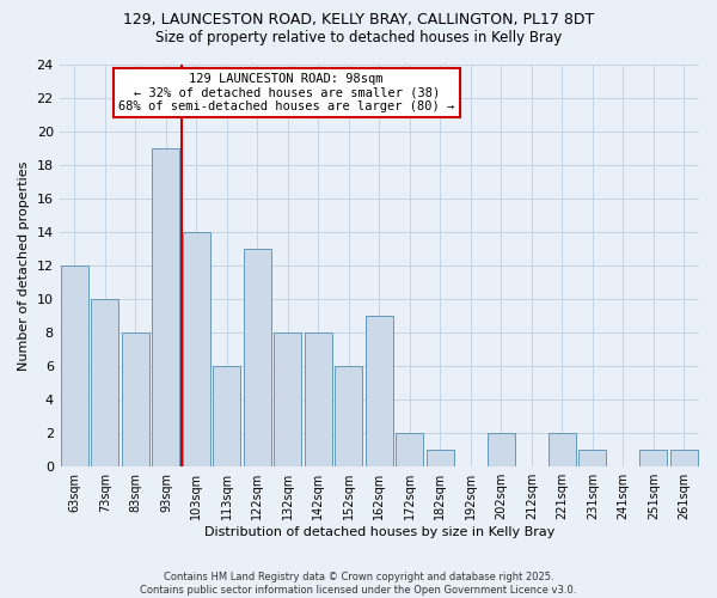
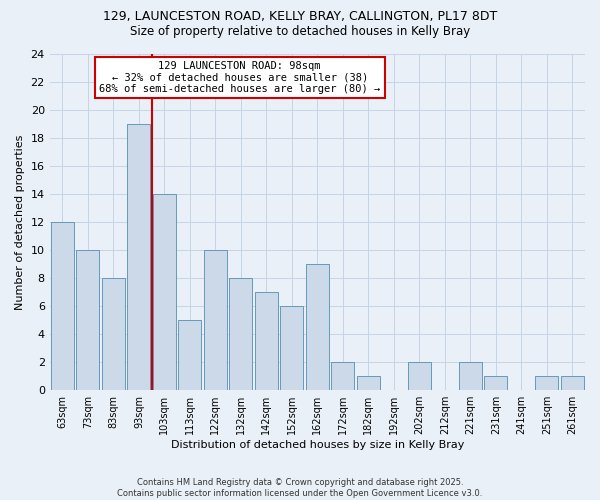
113sqm: 6 -> 5
122sqm: 13 -> 10
142sqm: 8 -> 7
